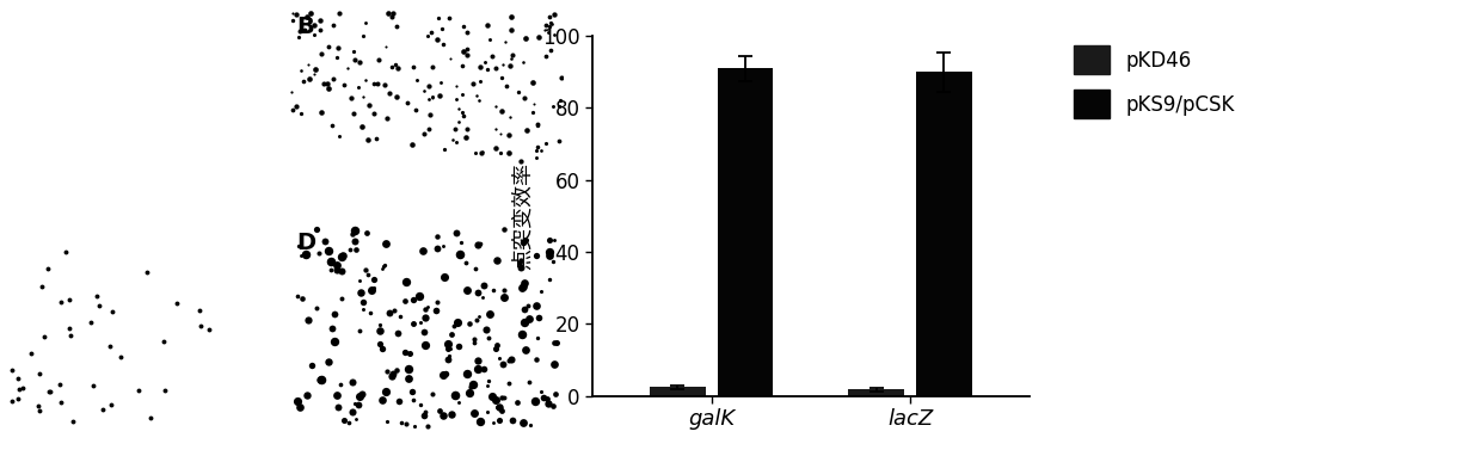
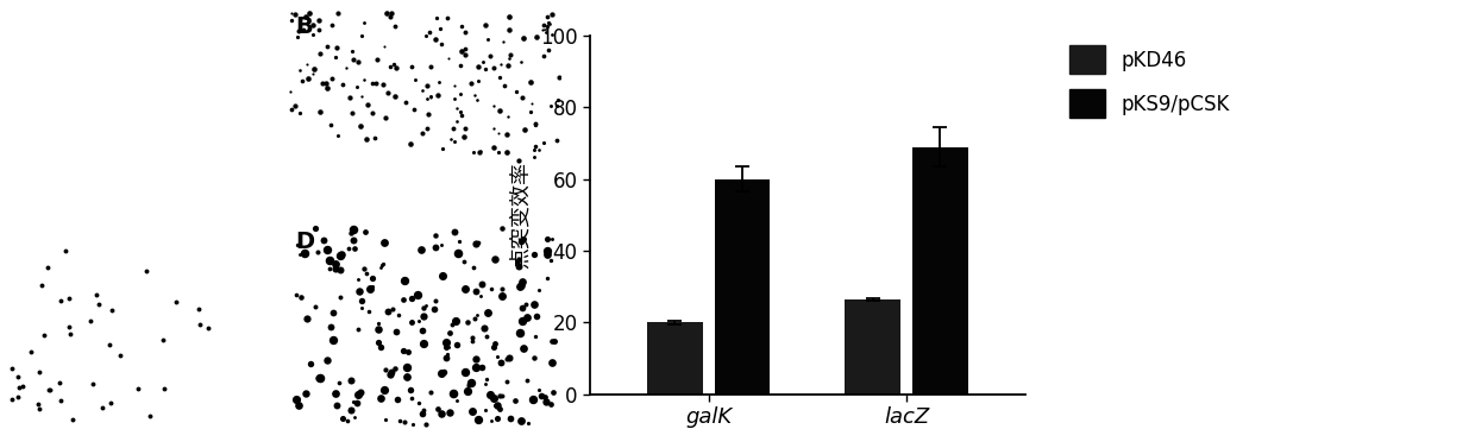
pKD46/galK: 2.5 -> 20.0
pKS9/pCSK/galK: 91 -> 60
pKD46/lacZ: 1.8 -> 26.5
pKS9/pCSK/lacZ: 90 -> 69
